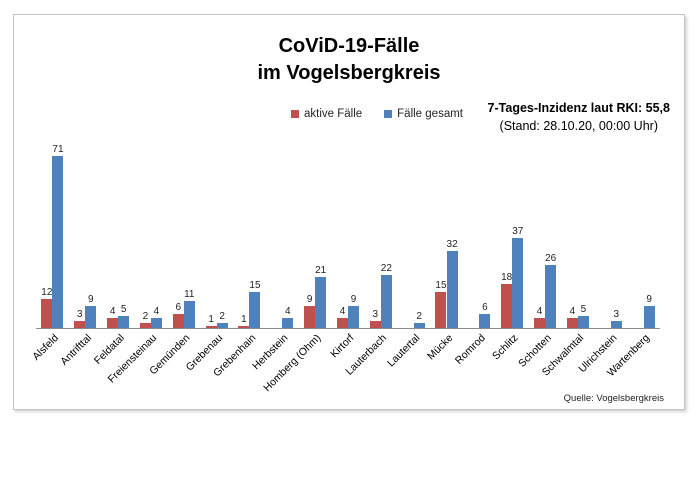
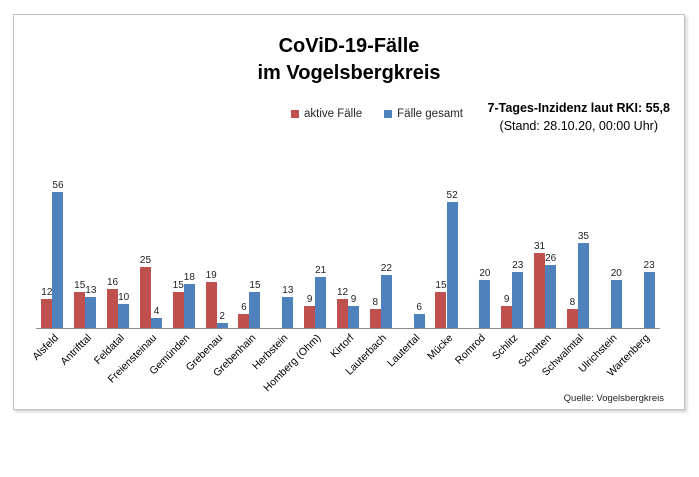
Fälle gesamt/Alsfeld: 71 -> 56
aktive Fälle/Antrifttal: 3 -> 15
Fälle gesamt/Antrifttal: 9 -> 13
aktive Fälle/Feldatal: 4 -> 16
Fälle gesamt/Feldatal: 5 -> 10
aktive Fälle/Freiensteinau: 2 -> 25
aktive Fälle/Gemünden: 6 -> 15
Fälle gesamt/Gemünden: 11 -> 18
aktive Fälle/Grebenau: 1 -> 19
aktive Fälle/Grebenhain: 1 -> 6
Fälle gesamt/Herbstein: 4 -> 13
aktive Fälle/Kirtorf: 4 -> 12
aktive Fälle/Lauterbach: 3 -> 8
Fälle gesamt/Lautertal: 2 -> 6
Fälle gesamt/Mücke: 32 -> 52
Fälle gesamt/Romrod: 6 -> 20
aktive Fälle/Schlitz: 18 -> 9
Fälle gesamt/Schlitz: 37 -> 23
aktive Fälle/Schotten: 4 -> 31
aktive Fälle/Schwalmtal: 4 -> 8
Fälle gesamt/Schwalmtal: 5 -> 35
Fälle gesamt/Ulrichstein: 3 -> 20
Fälle gesamt/Wartenberg: 9 -> 23
